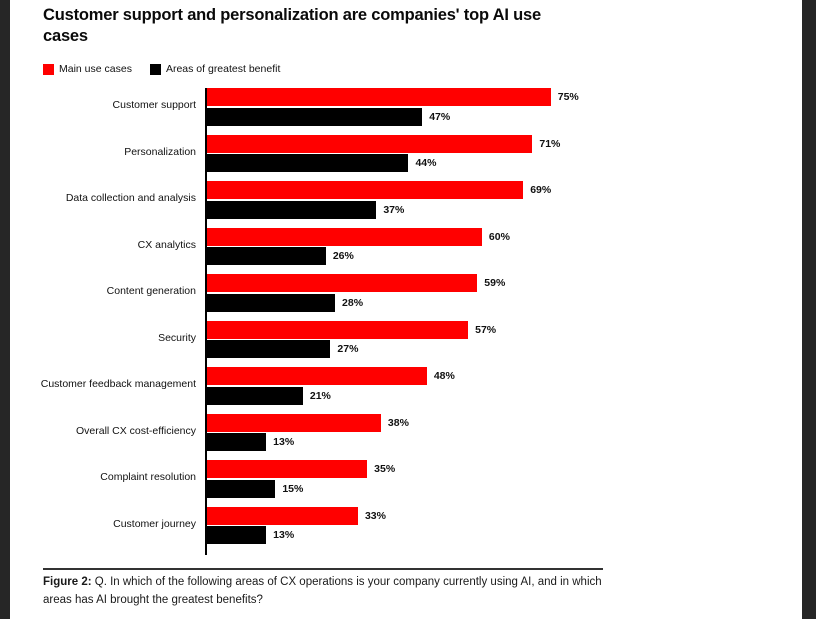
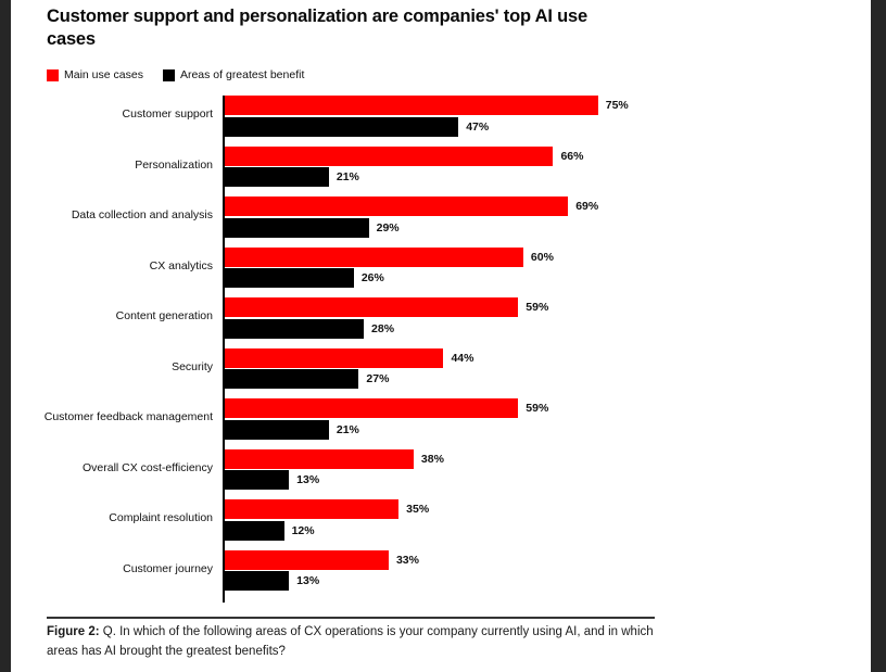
Main use cases/Personalization: 71% -> 66%
Areas of greatest benefit/Personalization: 44% -> 21%
Areas of greatest benefit/Data collection and analysis: 37% -> 29%
Main use cases/Security: 57% -> 44%
Main use cases/Customer feedback management: 48% -> 59%
Areas of greatest benefit/Complaint resolution: 15% -> 12%
